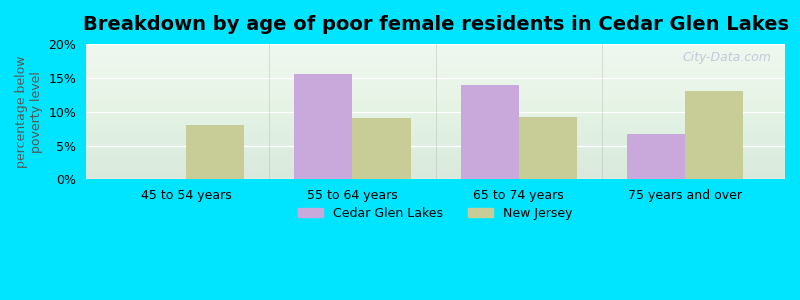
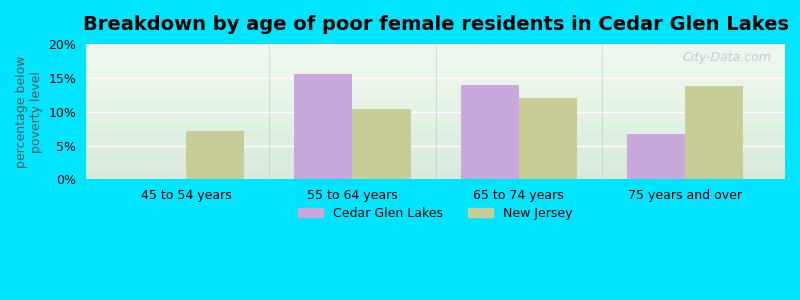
New Jersey/45 to 54 years: 8.0% -> 7.2%
New Jersey/55 to 64 years: 9.0% -> 10.4%
New Jersey/65 to 74 years: 9.2% -> 12.0%
New Jersey/75 years and over: 13.0% -> 13.8%
